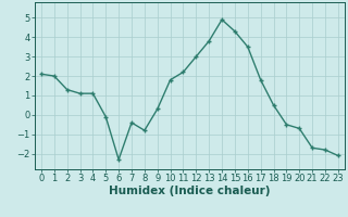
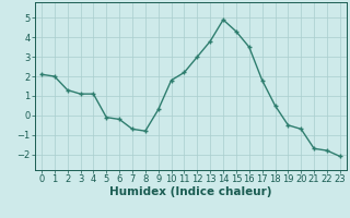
6: -2.3 -> -0.2
7: -0.4 -> -0.7
